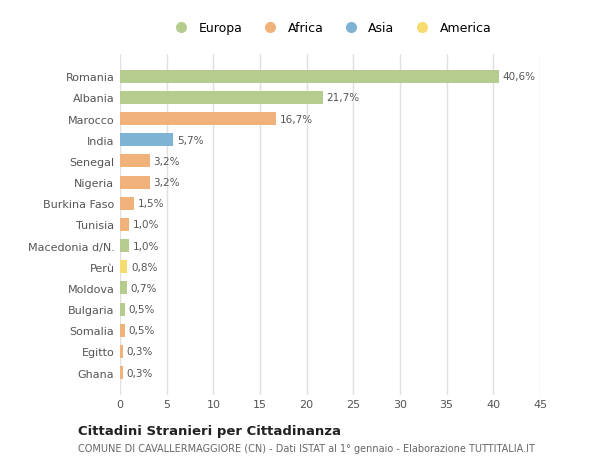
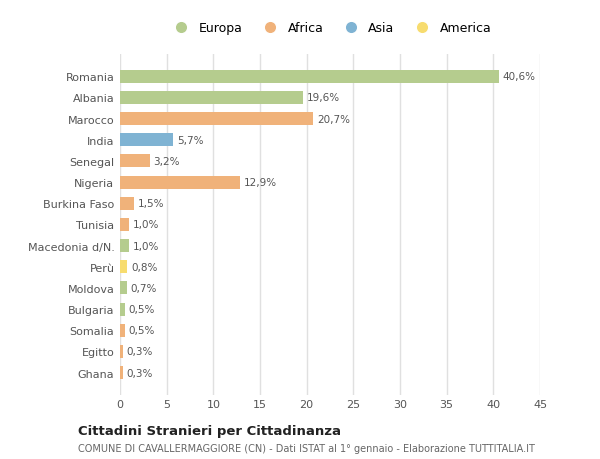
Albania: 21,7% -> 19,6%
Marocco: 16,7% -> 20,7%
Nigeria: 3,2% -> 12,9%
